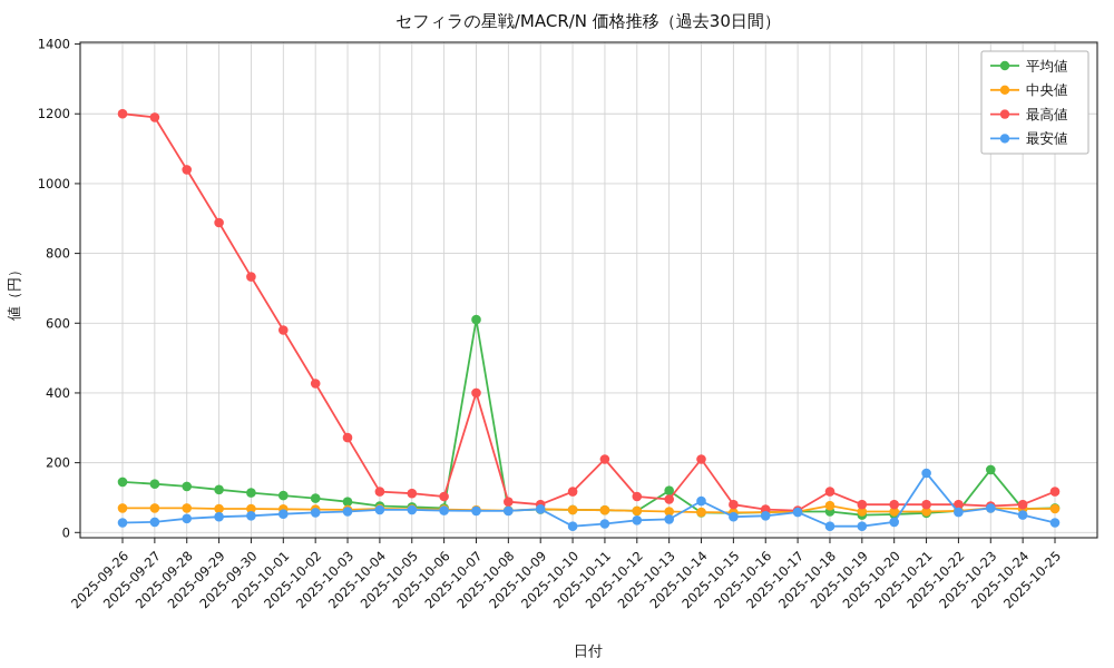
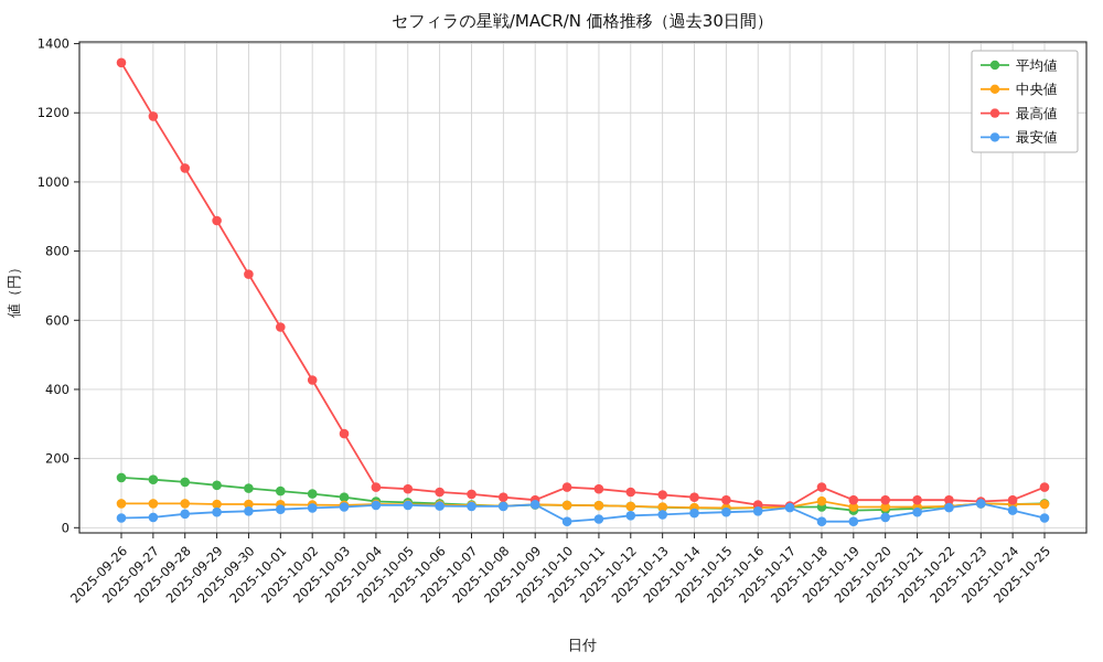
最高値/2025-09-26: 1200 -> 1340
平均値/2025-10-07: 610 -> 70
最高値/2025-10-07: 400 -> 100
最高値/2025-10-11: 210 -> 110
平均値/2025-10-13: 120 -> 60
最高値/2025-10-14: 210 -> 90
最安値/2025-10-14: 90 -> 40
最安値/2025-10-21: 170 -> 40
平均値/2025-10-23: 180 -> 70
